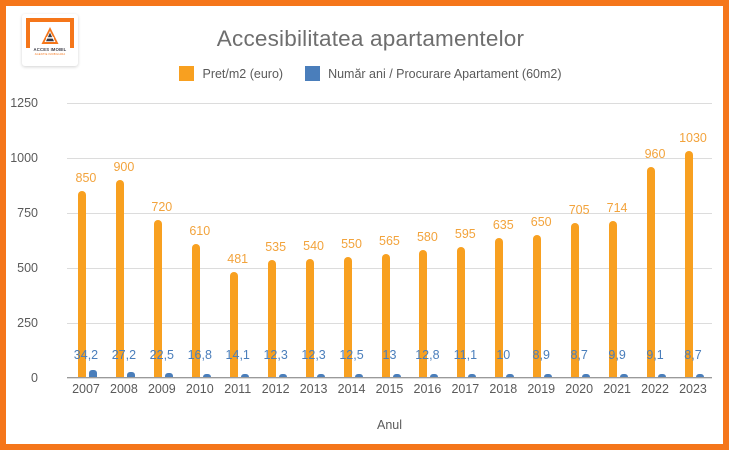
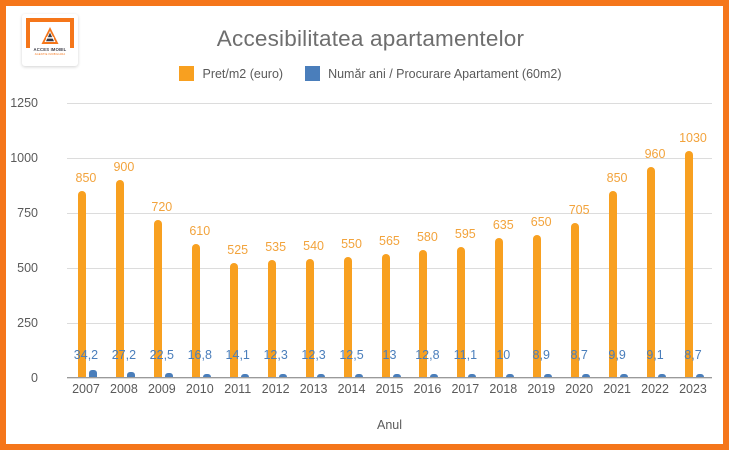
Pret/m2 (euro)/2011: 481 -> 525
Pret/m2 (euro)/2021: 714 -> 850
